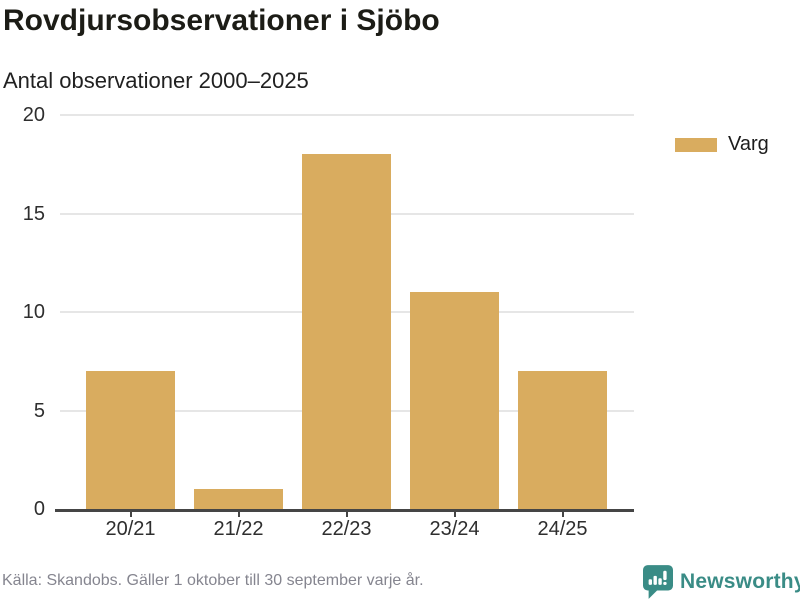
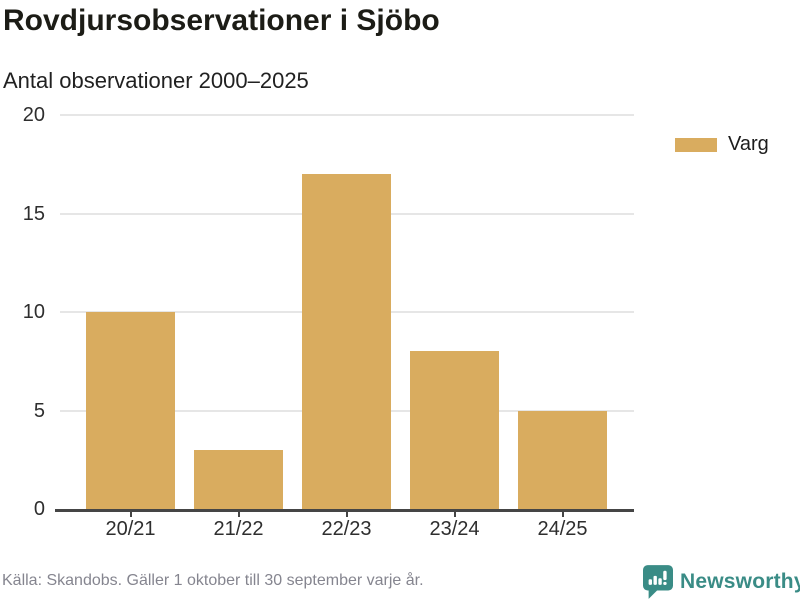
20/21: 7 -> 10
21/22: 1 -> 3
22/23: 18 -> 17
23/24: 11 -> 8
24/25: 7 -> 5
